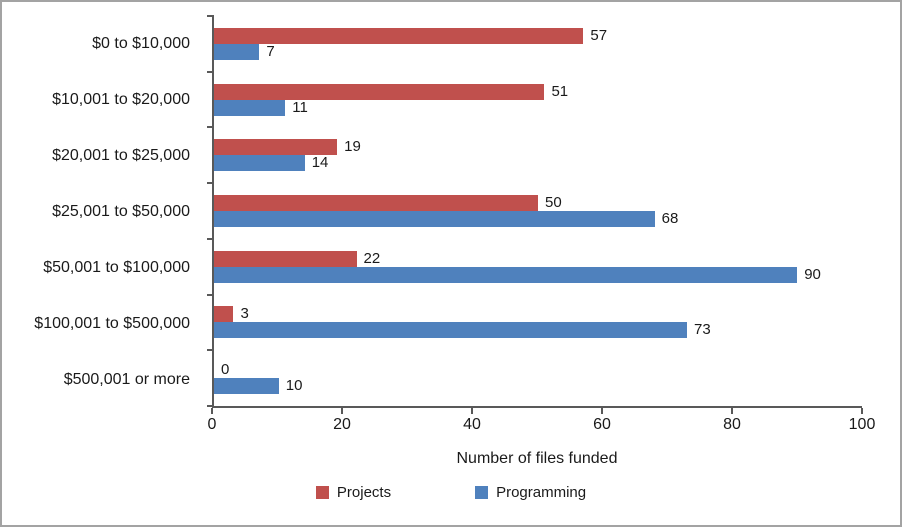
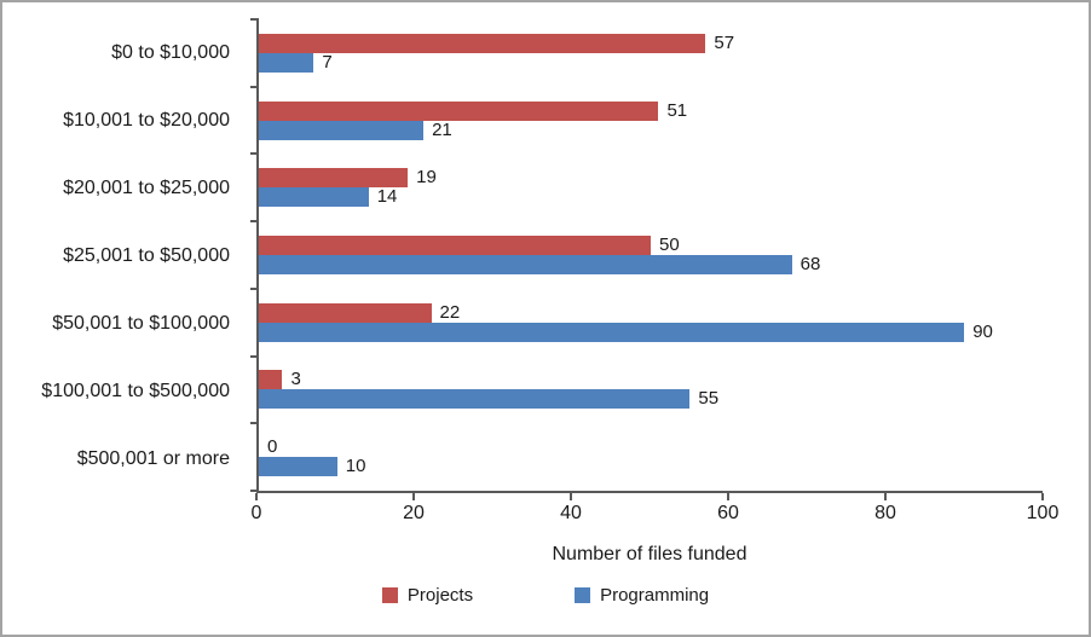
Programming/$10,001 to $20,000: 11 -> 21
Programming/$100,001 to $500,000: 73 -> 55
